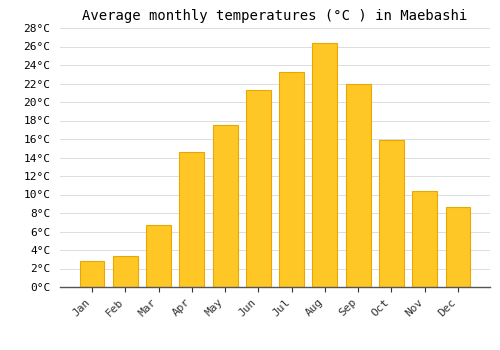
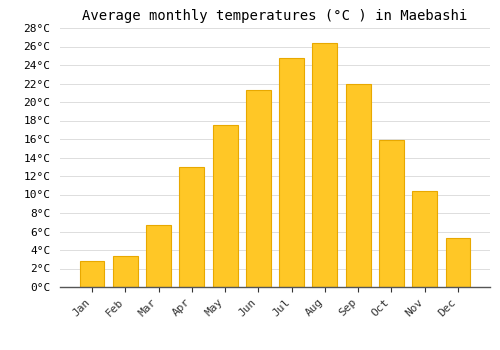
Apr: 14.6°C -> 13.0°C
Jul: 23.2°C -> 24.8°C
Dec: 8.6°C -> 5.3°C
